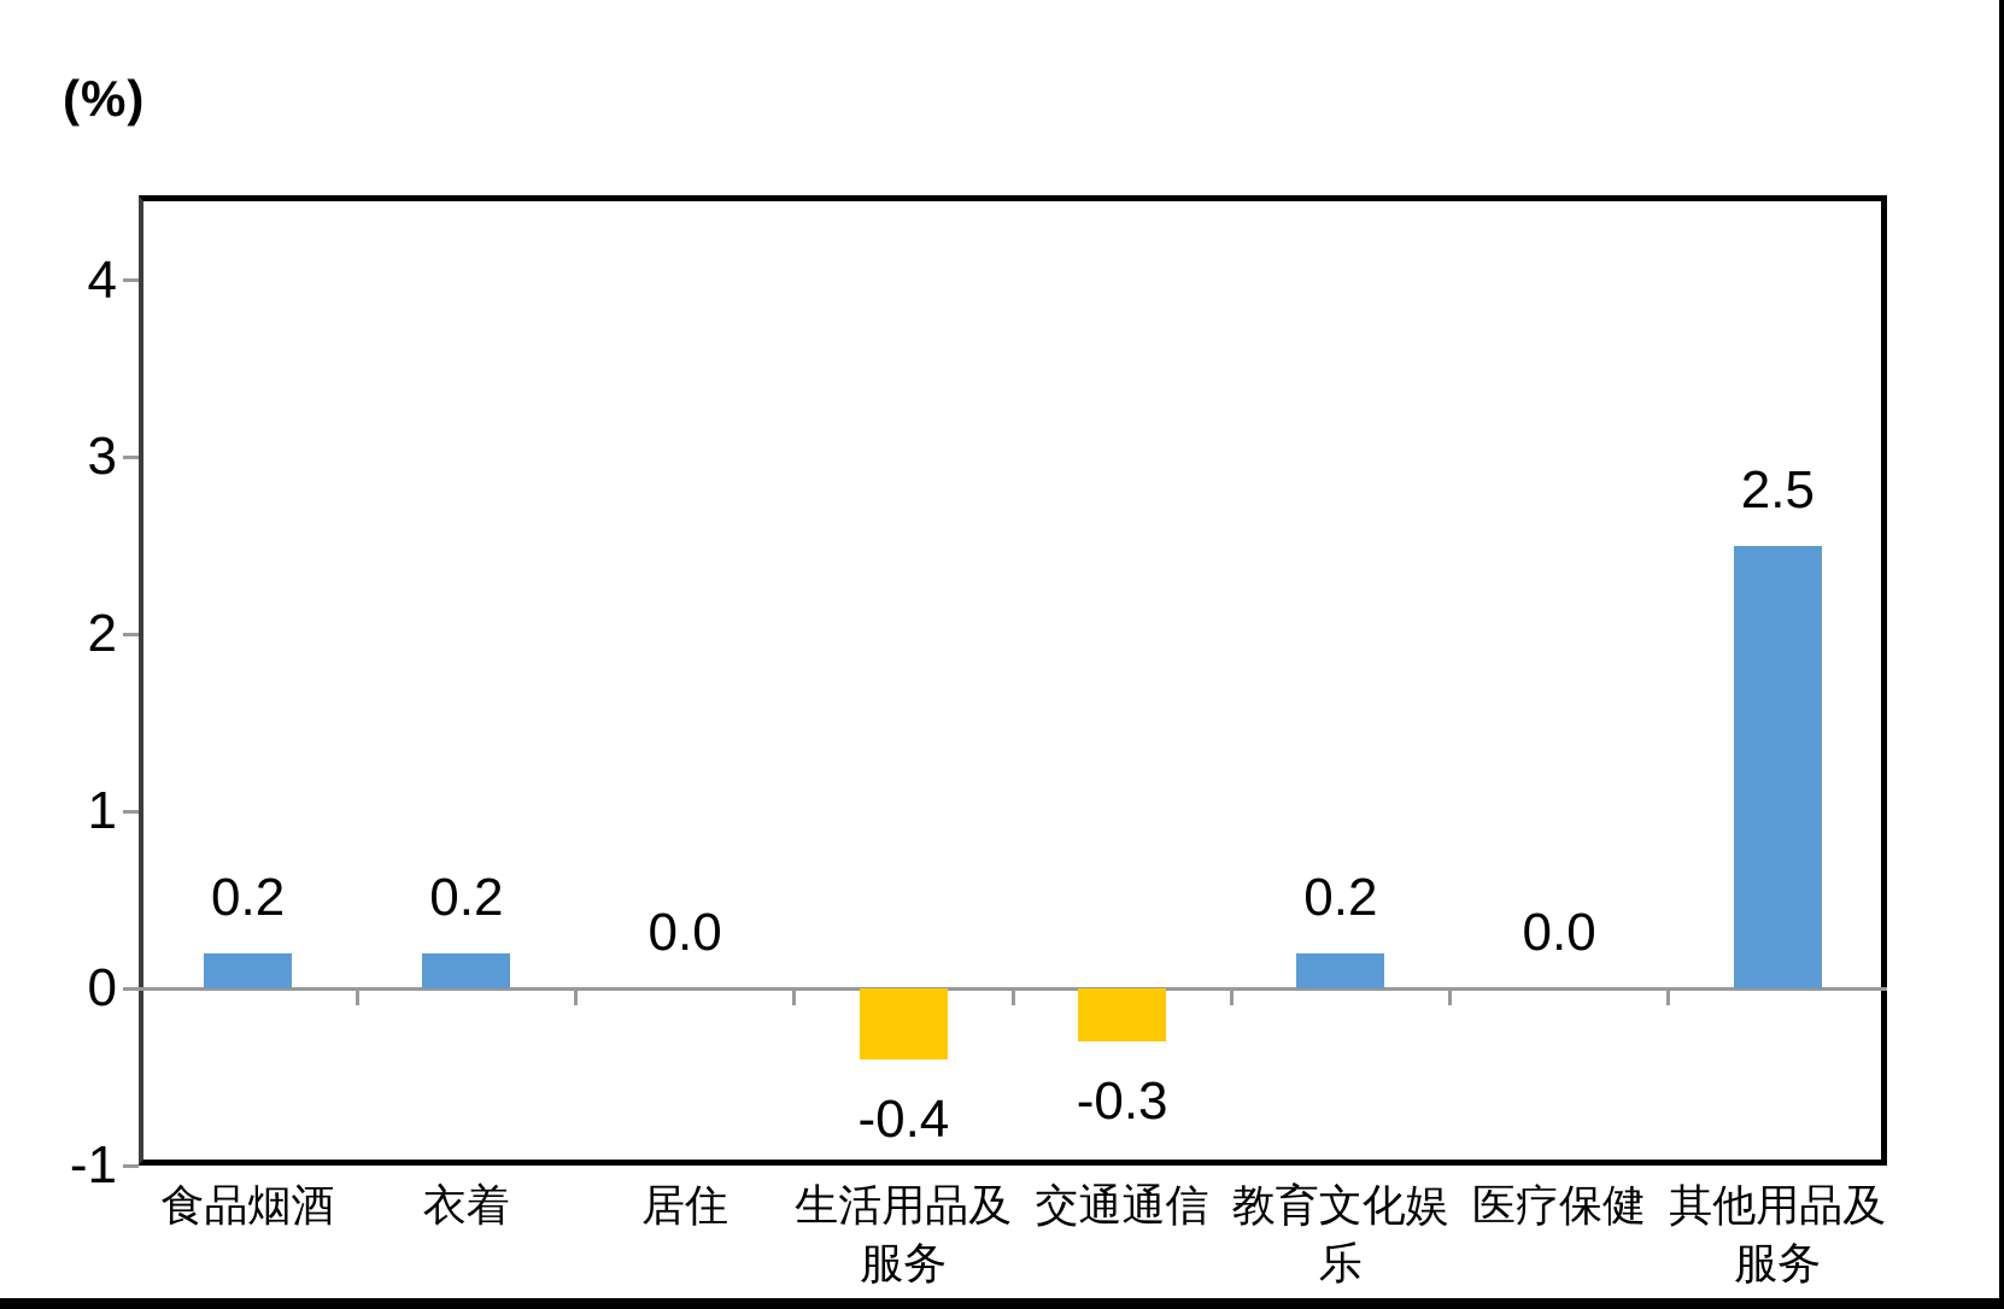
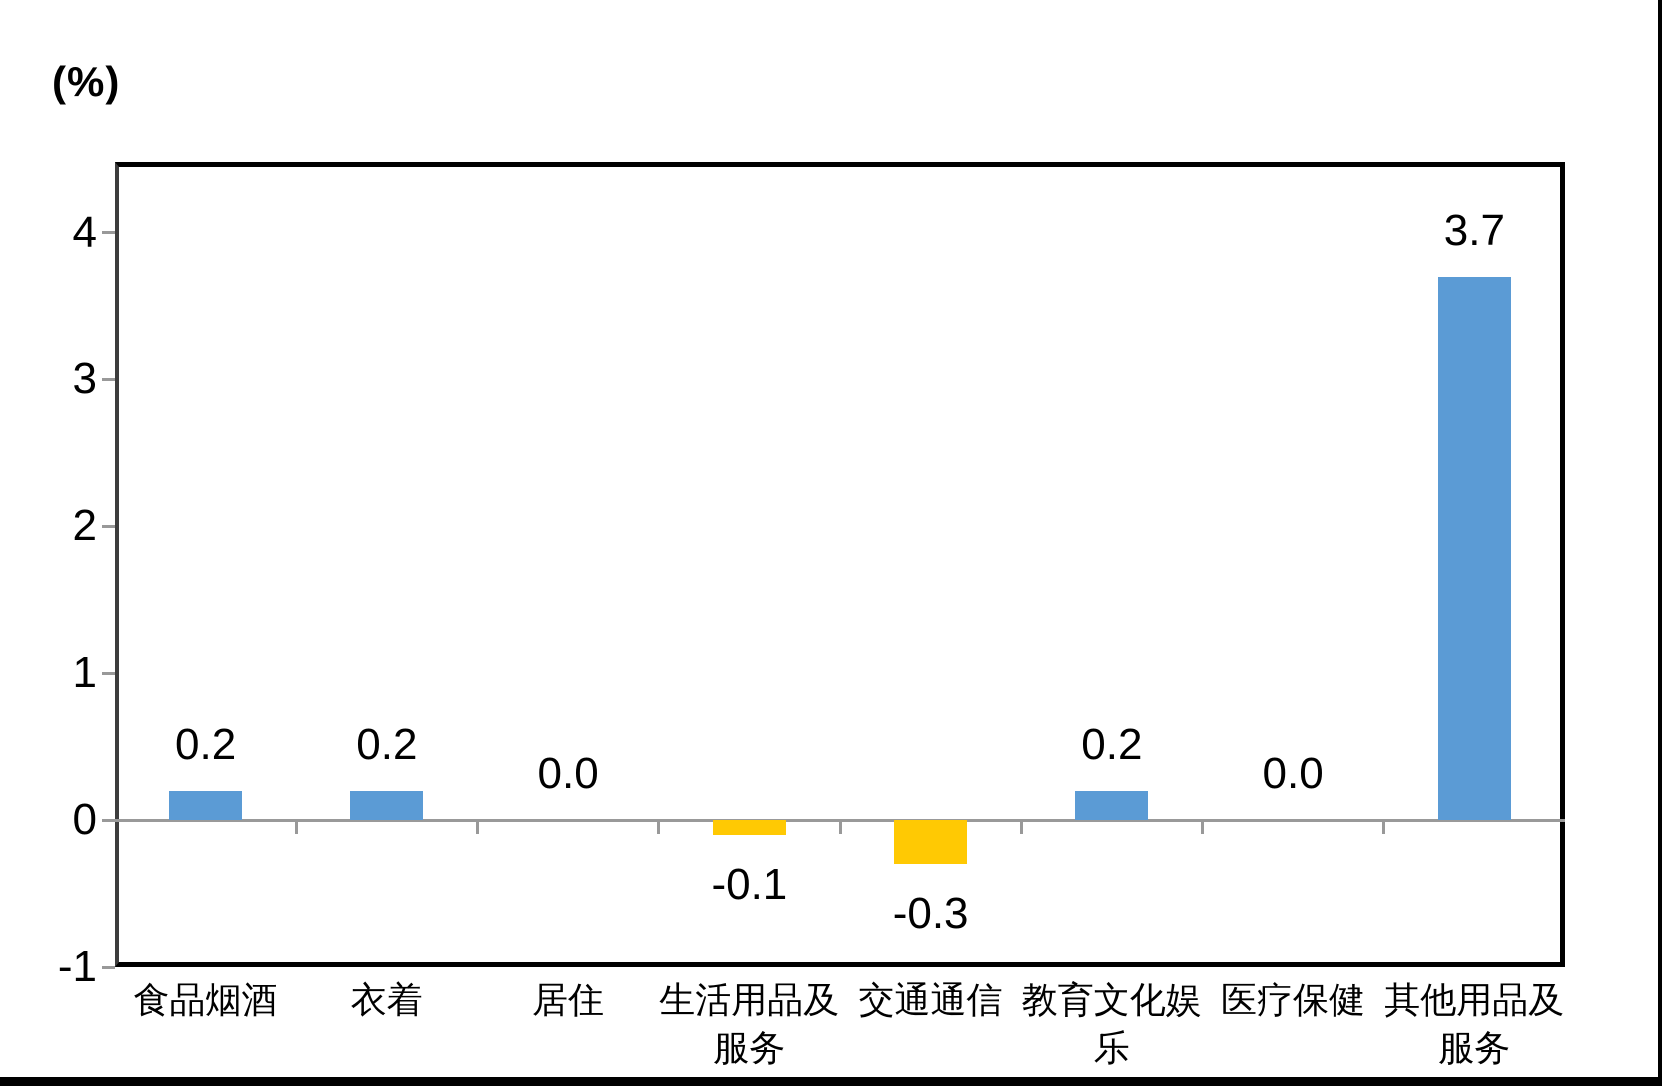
生活用品及服务: -0.4 -> -0.1
其他用品及服务: 2.5 -> 3.7
